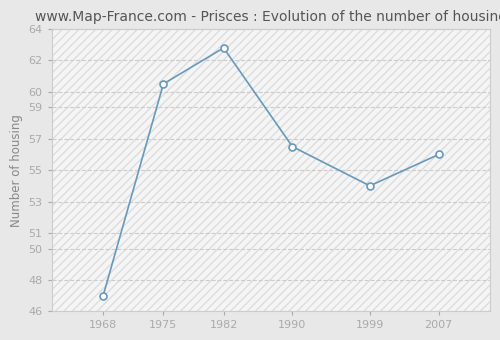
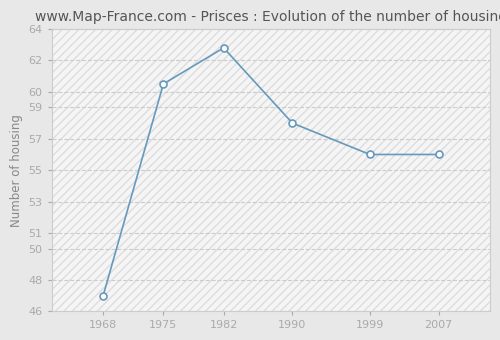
1990: 56.5 -> 58.0
1999: 54.0 -> 56.0
